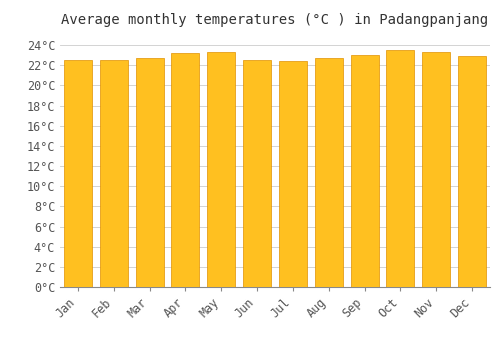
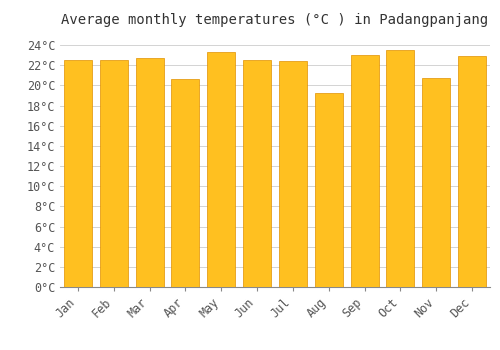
Apr: 23.2°C -> 20.6°C
Aug: 22.7°C -> 19.2°C
Nov: 23.3°C -> 20.7°C
